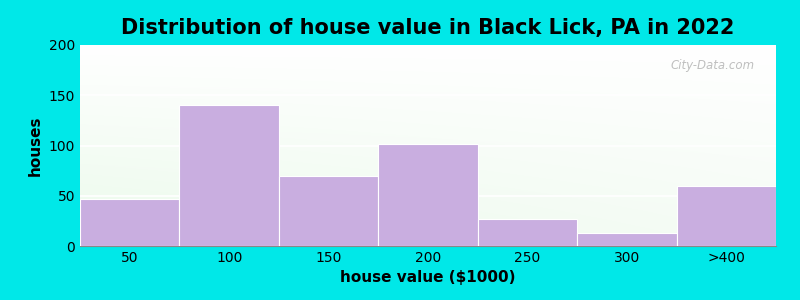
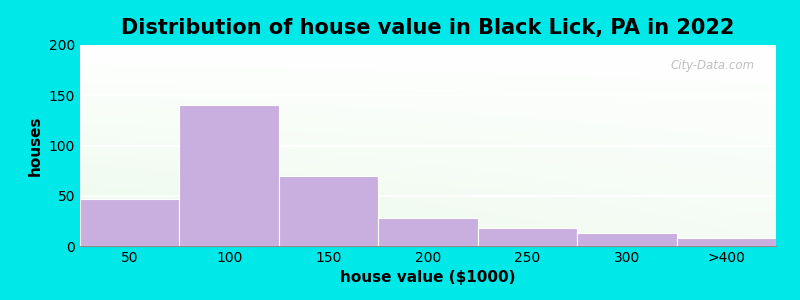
200: 101 -> 28
250: 27 -> 18
>400: 60 -> 8
